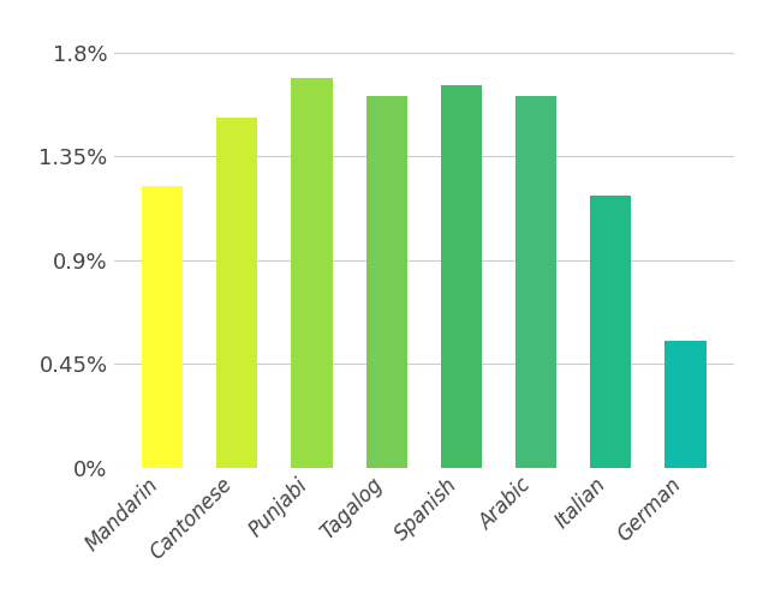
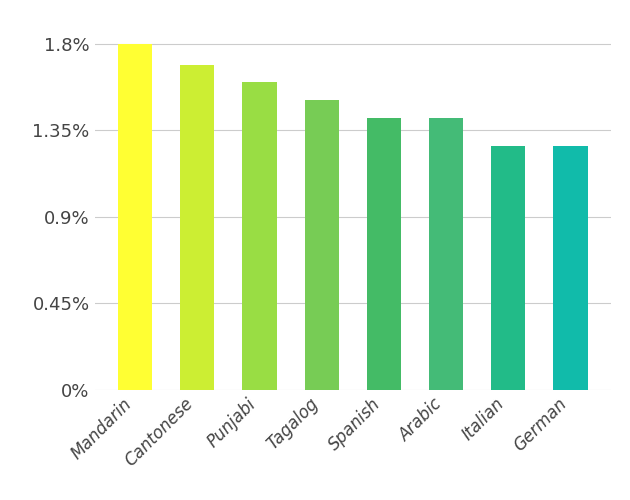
Mandarin: 1.22% -> 1.80%
Cantonese: 1.52% -> 1.69%
Punjabi: 1.69% -> 1.60%
Tagalog: 1.61% -> 1.51%
Spanish: 1.66% -> 1.42%
Arabic: 1.61% -> 1.42%
Italian: 1.18% -> 1.27%
German: 0.55% -> 1.27%
